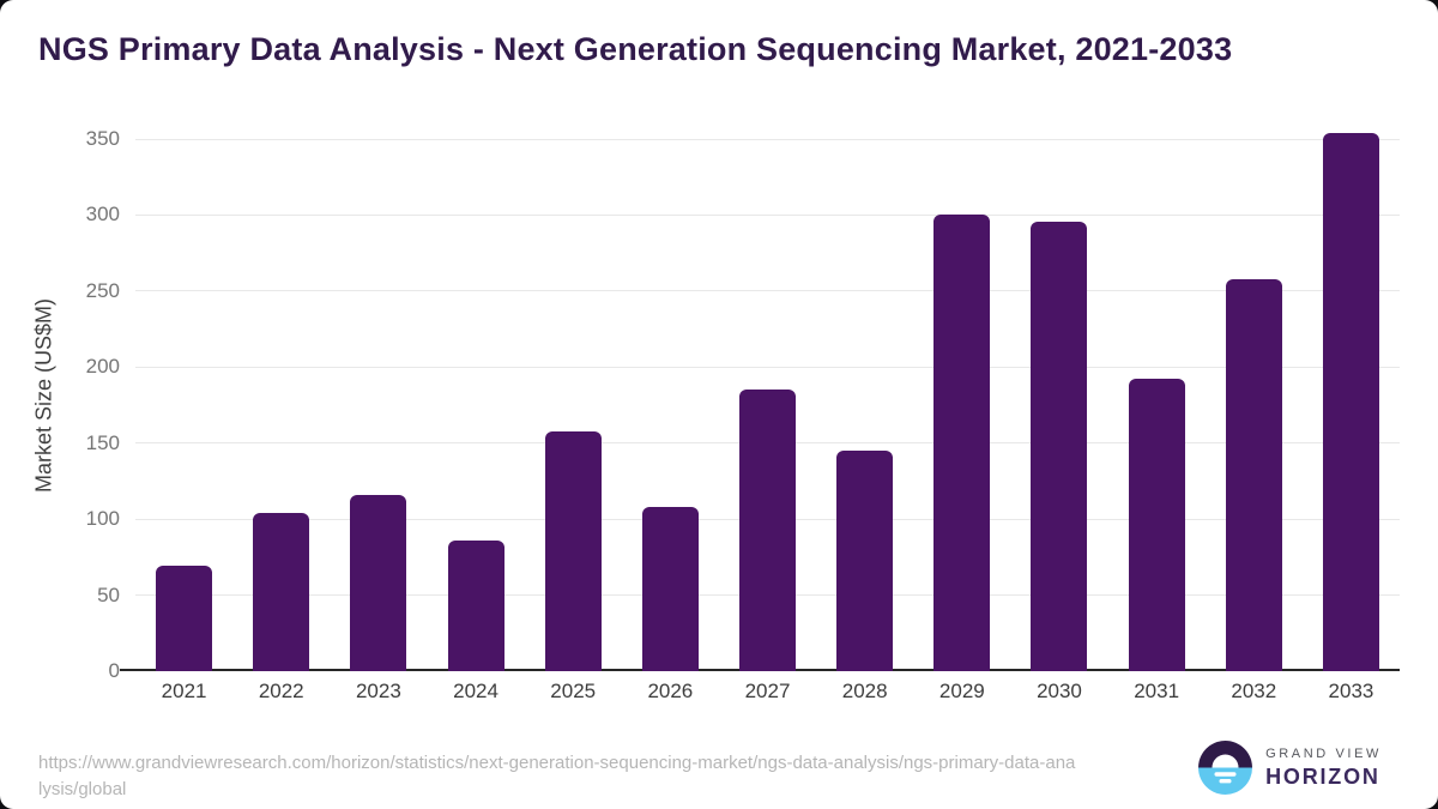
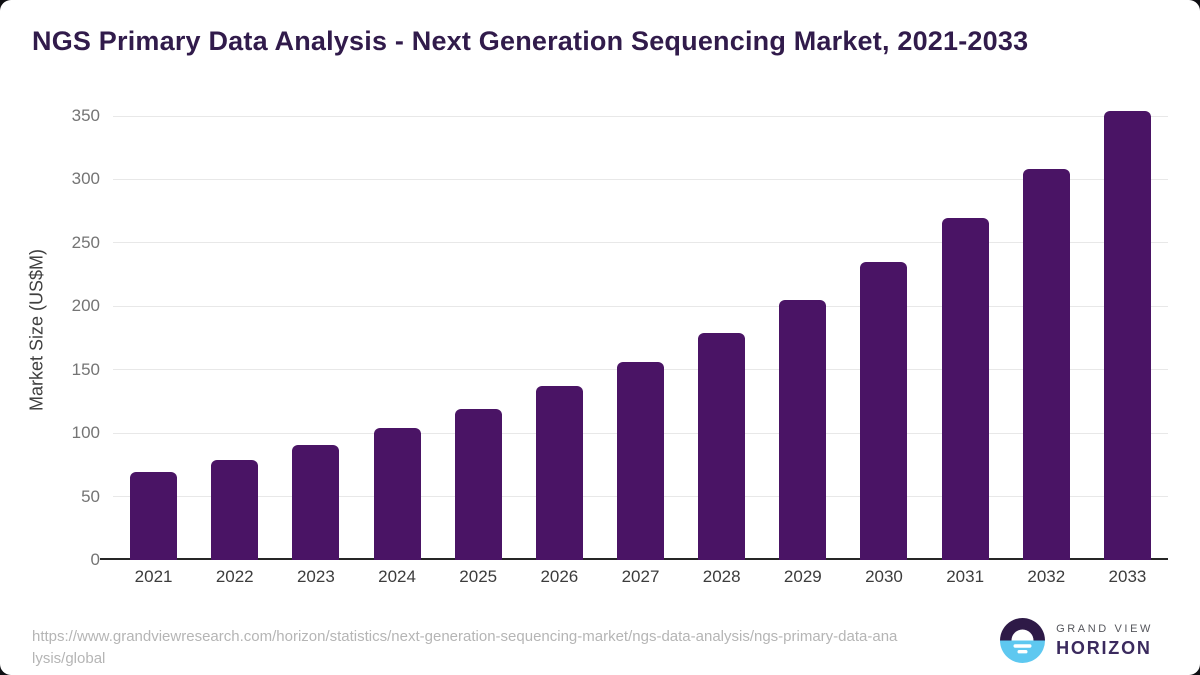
2022: 104 -> 79
2023: 116 -> 91
2024: 86 -> 104
2025: 158 -> 119
2026: 108 -> 137
2027: 185 -> 156
2028: 145 -> 179
2029: 300 -> 205
2030: 296 -> 235
2031: 192 -> 270
2032: 258 -> 308
